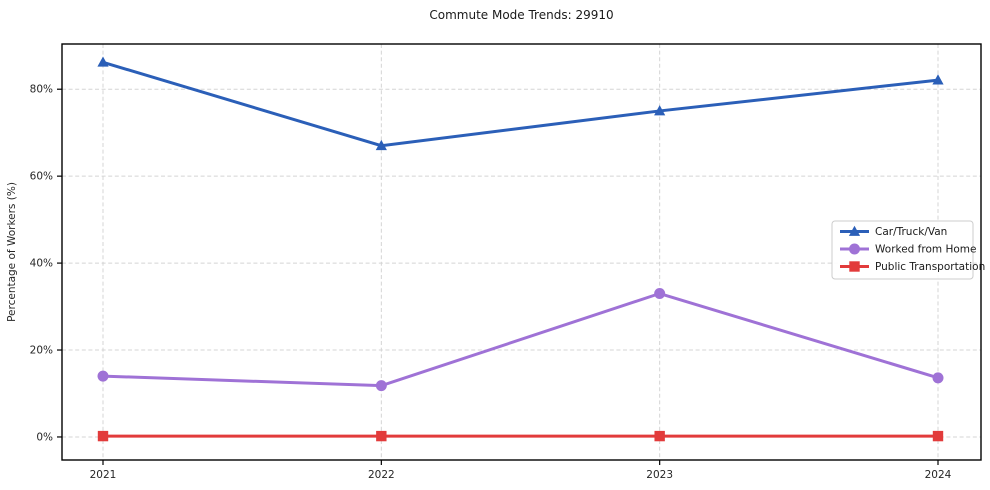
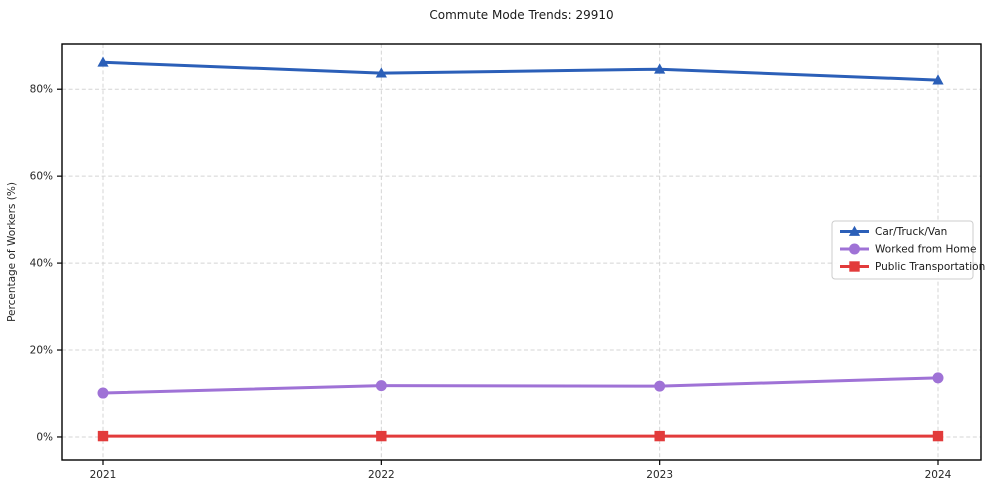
Worked from Home/2021: 14% -> 10%
Car/Truck/Van/2022: 67% -> 84%
Car/Truck/Van/2023: 75% -> 85%
Worked from Home/2023: 33% -> 12%
